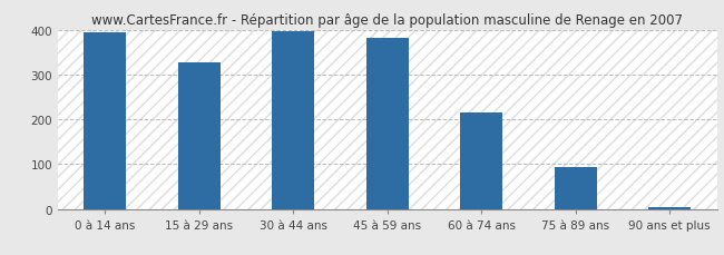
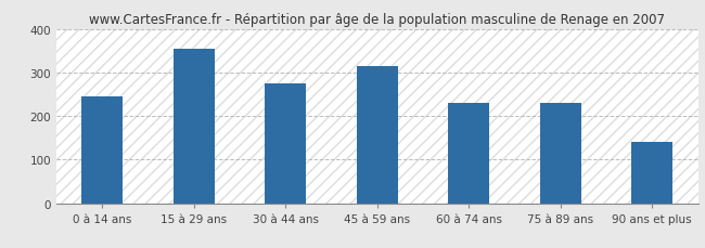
0 à 14 ans: 393 -> 245
15 à 29 ans: 327 -> 355
30 à 44 ans: 396 -> 275
45 à 59 ans: 381 -> 315
60 à 74 ans: 216 -> 230
75 à 89 ans: 93 -> 230
90 ans et plus: 5 -> 140
